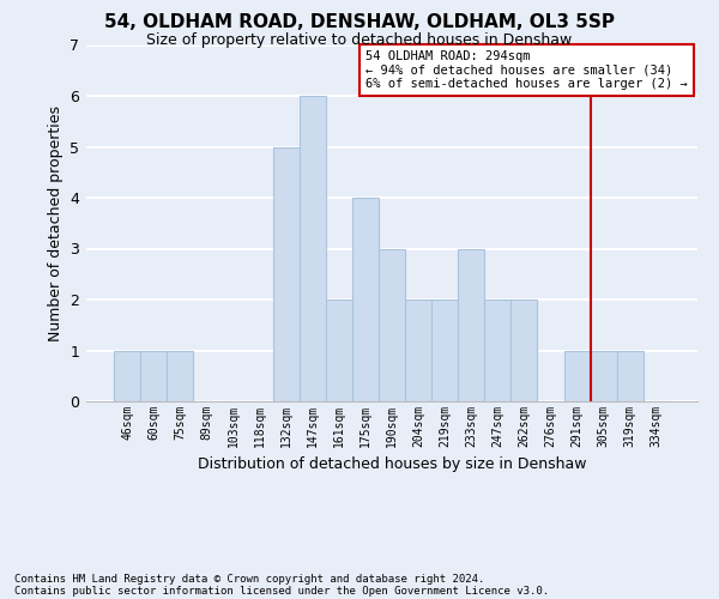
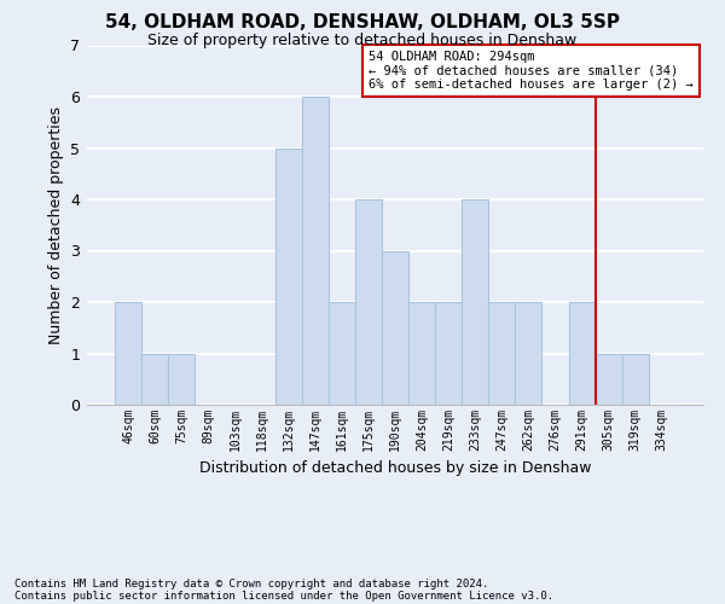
46sqm: 1 -> 2
233sqm: 3 -> 4
291sqm: 1 -> 2
